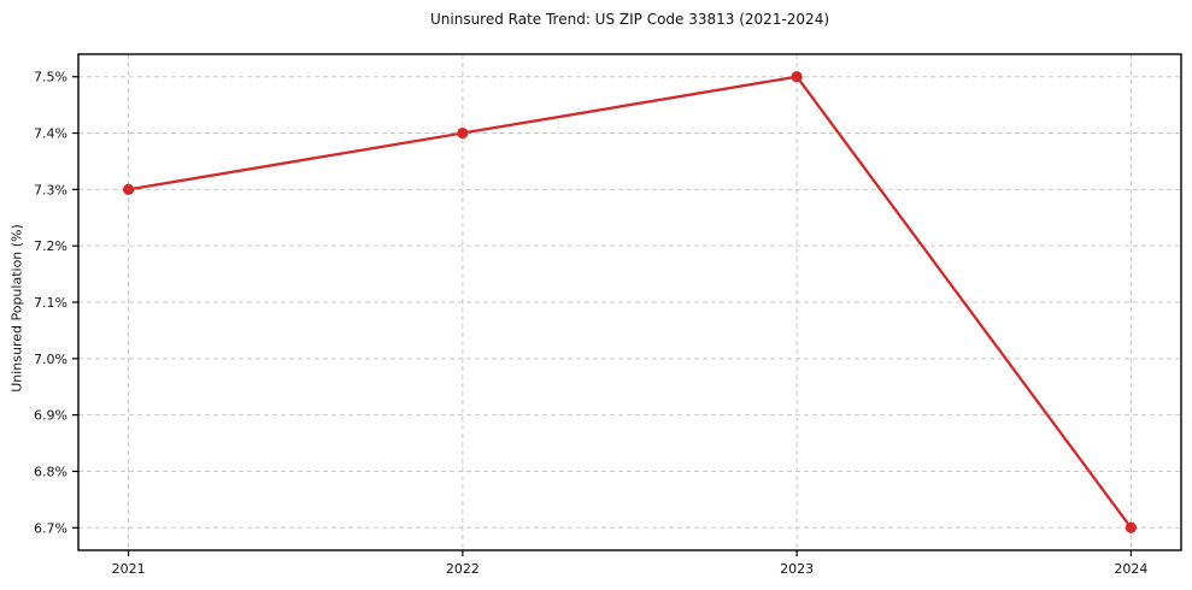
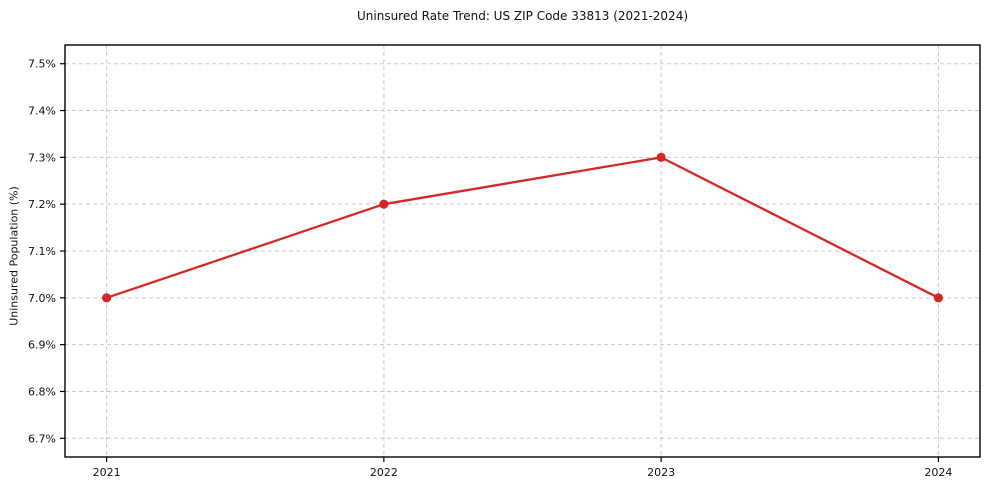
2021: 7.3% -> 7.0%
2022: 7.4% -> 7.2%
2023: 7.5% -> 7.3%
2024: 6.7% -> 7.0%
